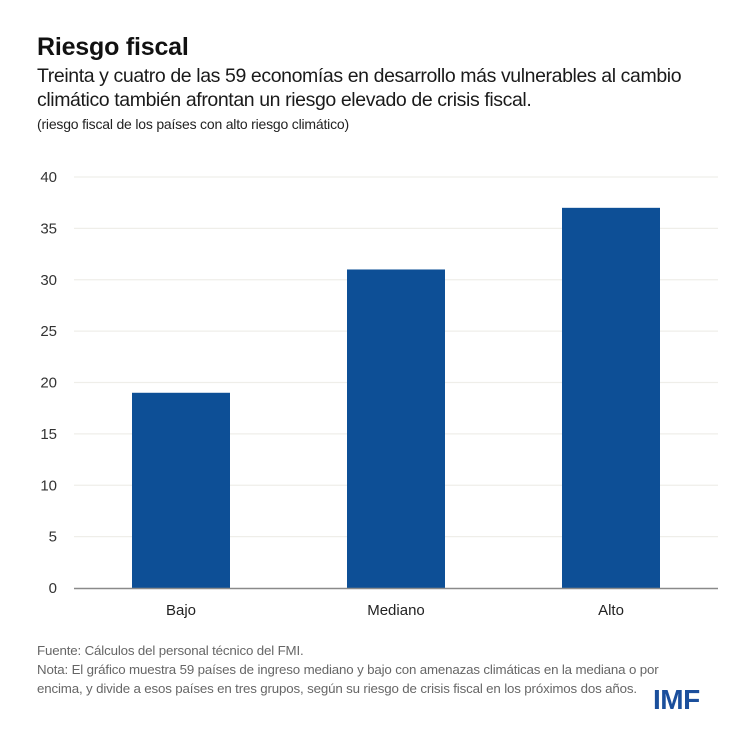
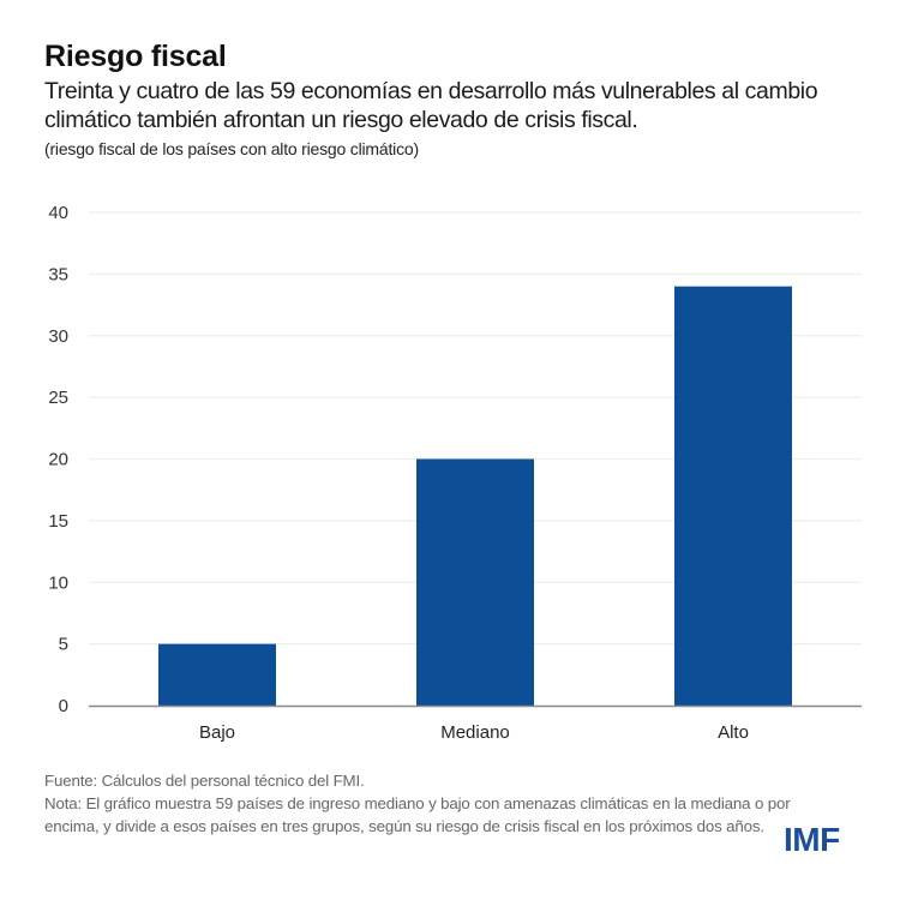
Bajo: 19 -> 5
Mediano: 31 -> 20
Alto: 37 -> 34
